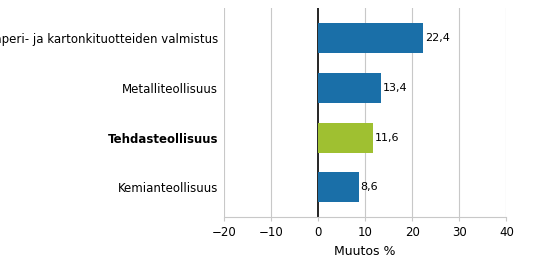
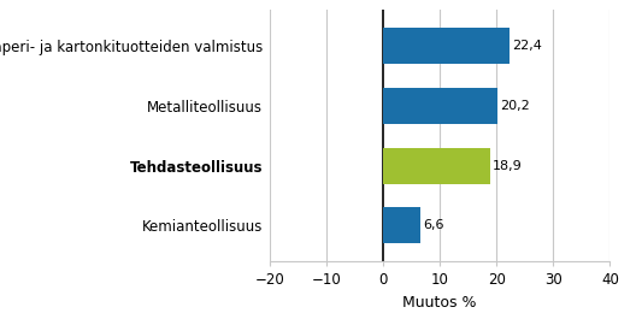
Metalliteollisuus: 13,4 -> 20,2
Tehdasteollisuus: 11,6 -> 18,9
Kemianteollisuus: 8,6 -> 6,6
